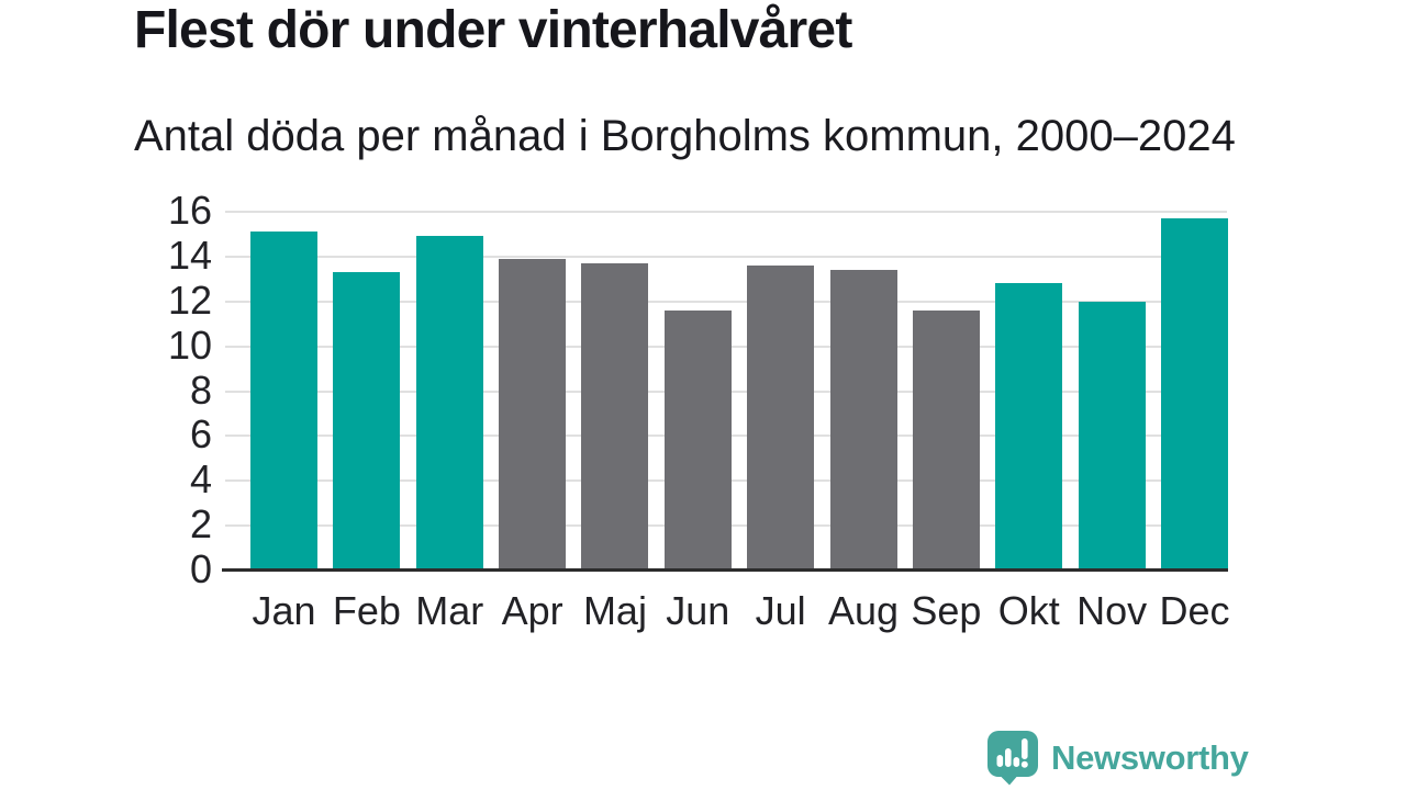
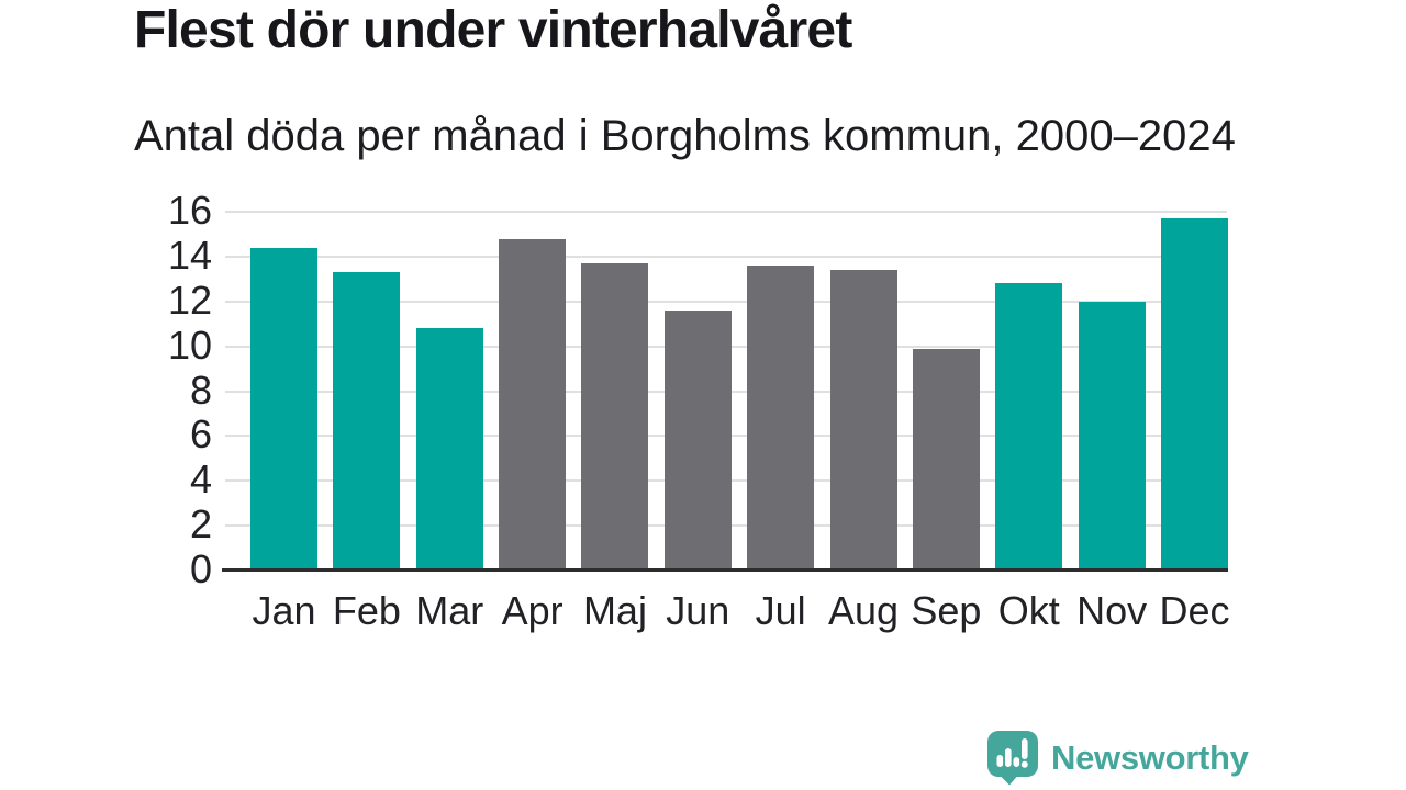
Jan: 15.1 -> 14.4
Mar: 14.9 -> 10.8
Apr: 13.9 -> 14.8
Sep: 11.6 -> 9.9
